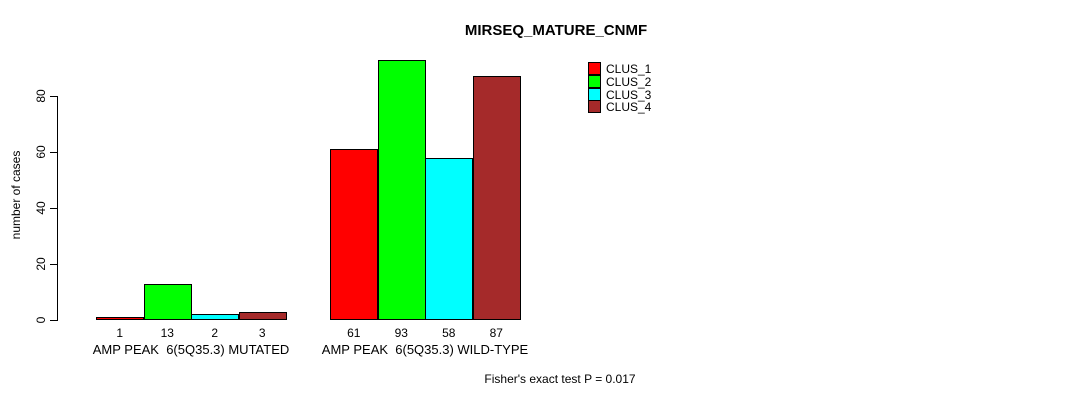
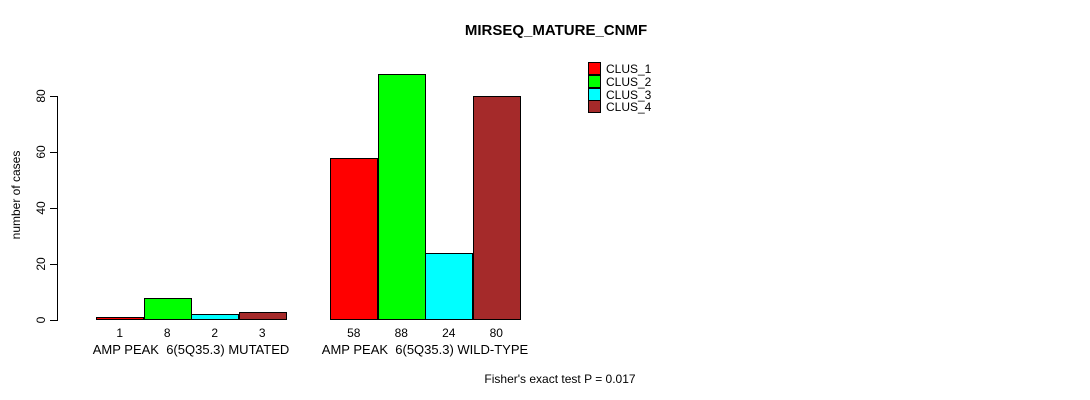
CLUS_2/AMP PEAK 6(5Q35.3) MUTATED: 13 -> 8
CLUS_1/AMP PEAK 6(5Q35.3) WILD-TYPE: 61 -> 58
CLUS_2/AMP PEAK 6(5Q35.3) WILD-TYPE: 93 -> 88
CLUS_3/AMP PEAK 6(5Q35.3) WILD-TYPE: 58 -> 24
CLUS_4/AMP PEAK 6(5Q35.3) WILD-TYPE: 87 -> 80
